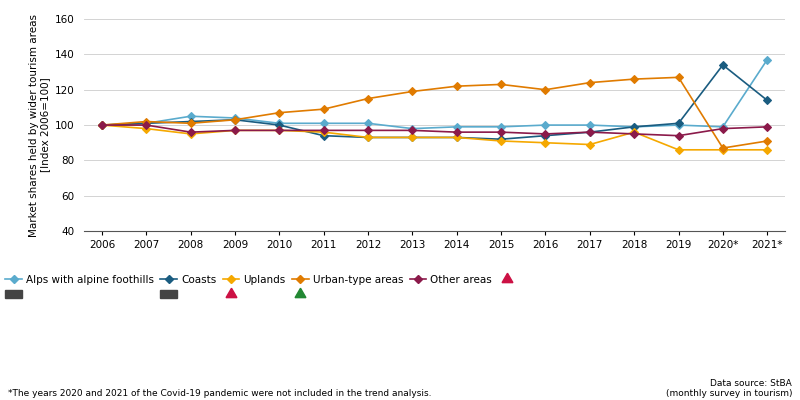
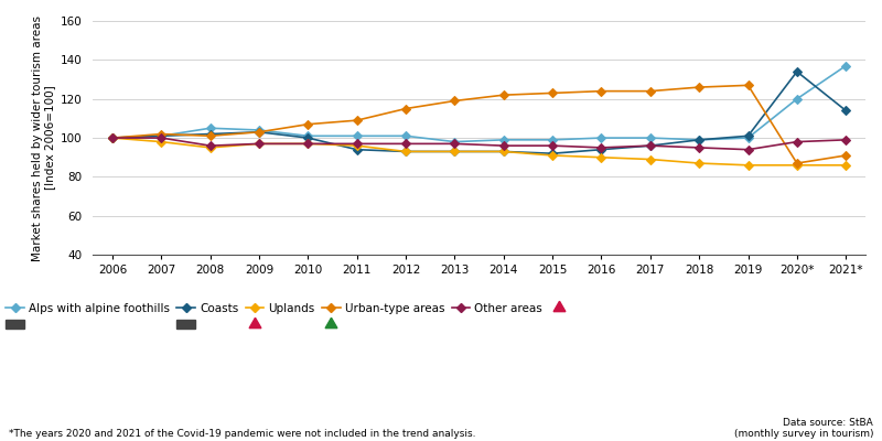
Urban-type areas/2016: 120 -> 124
Uplands/2018: 96 -> 87
Alps with alpine foothills/2020*: 99 -> 120
